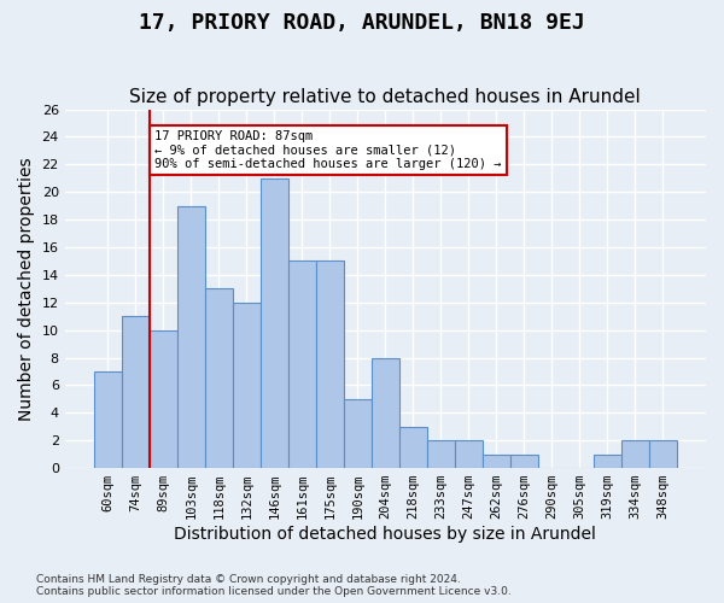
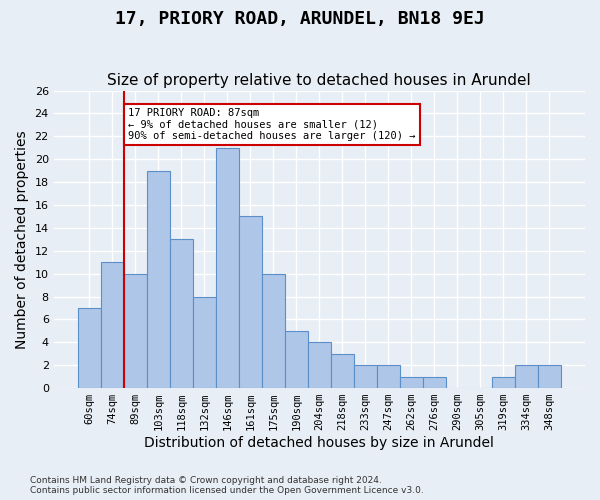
132sqm: 12 -> 8
175sqm: 15 -> 10
204sqm: 8 -> 4
